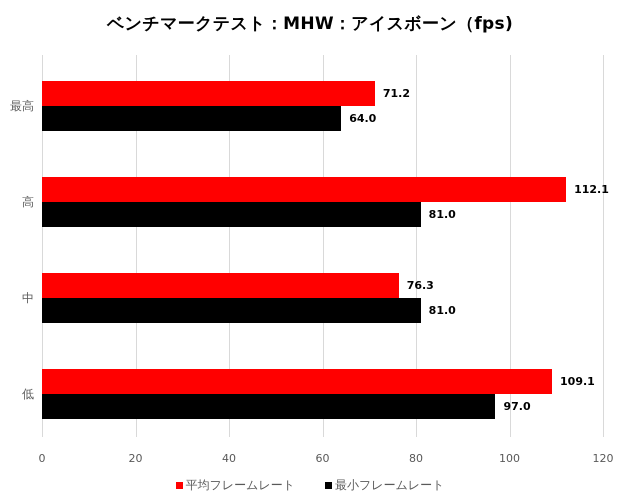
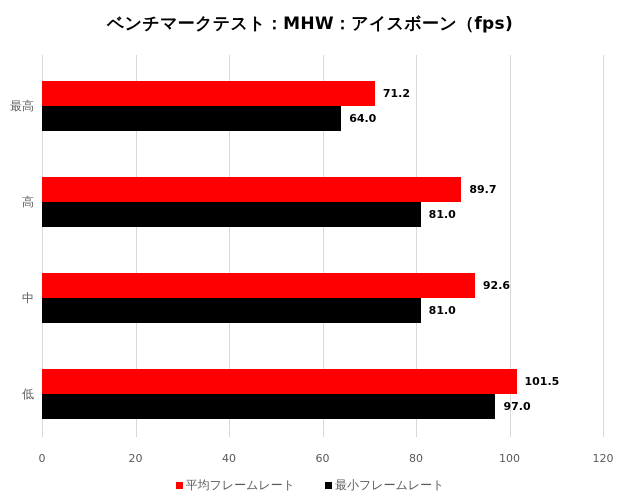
平均フレームレート/高: 112.1 -> 89.7
平均フレームレート/中: 76.3 -> 92.6
平均フレームレート/低: 109.1 -> 101.5
